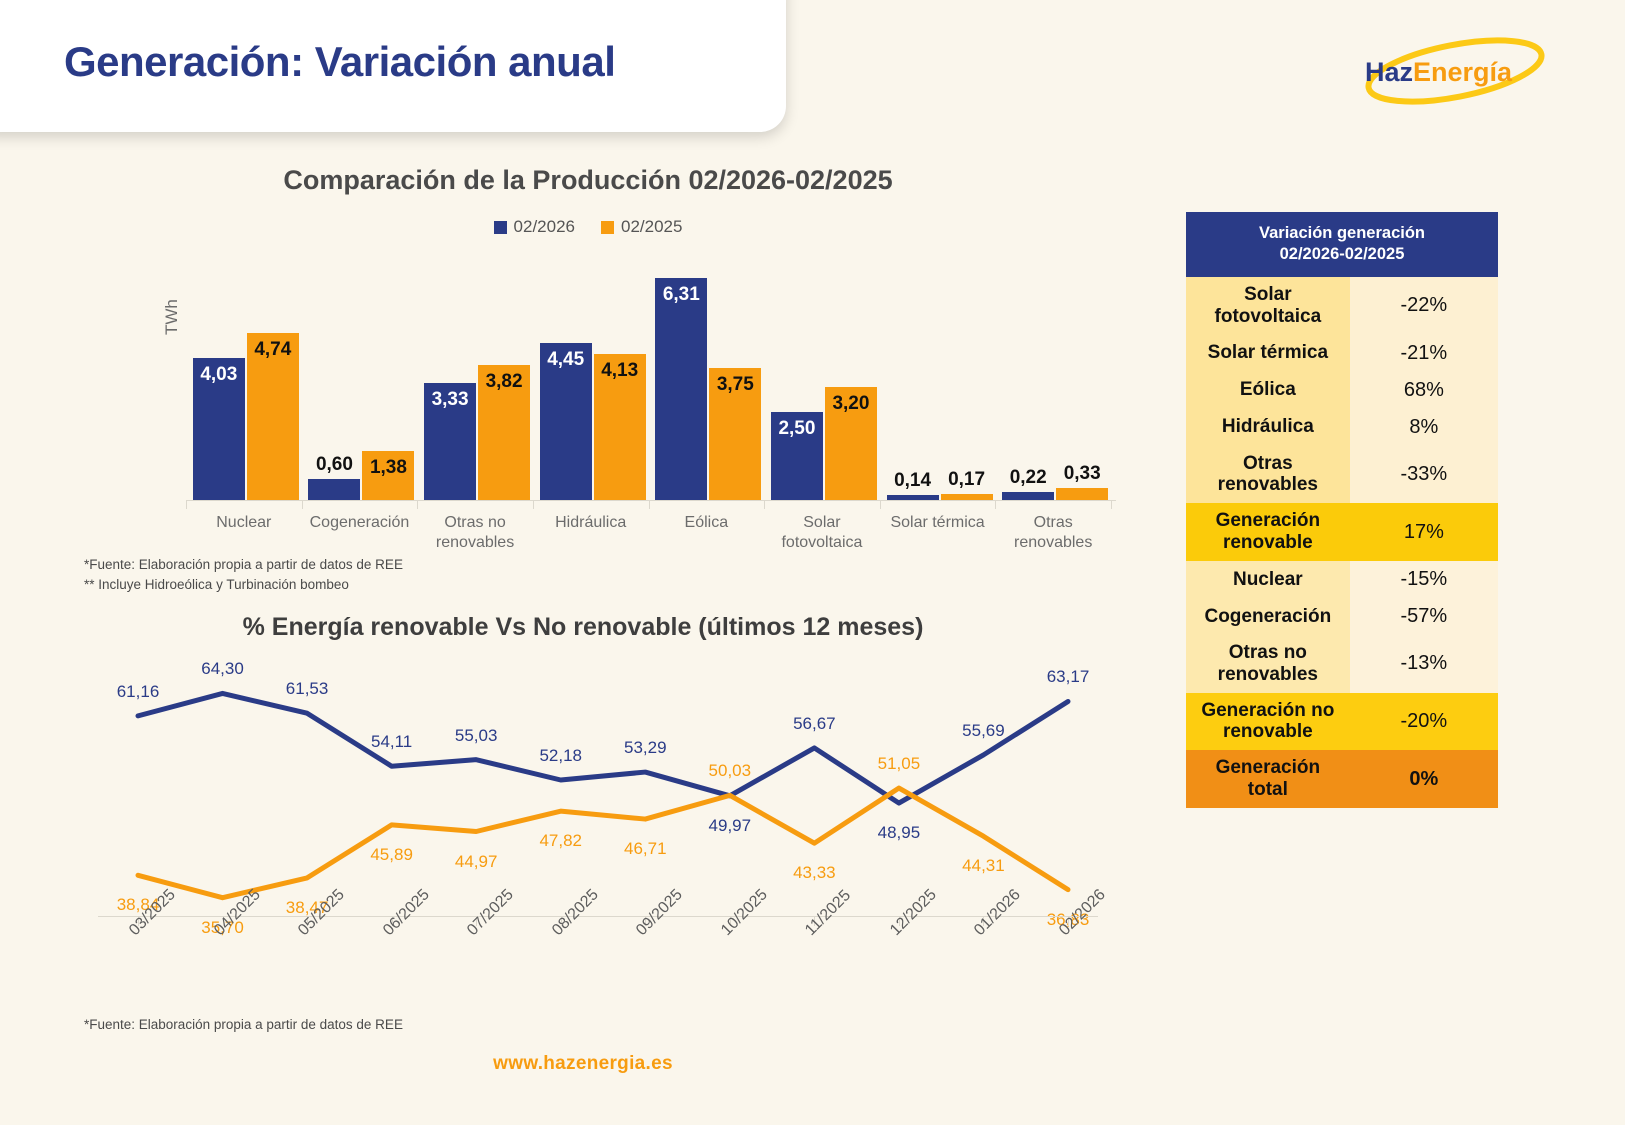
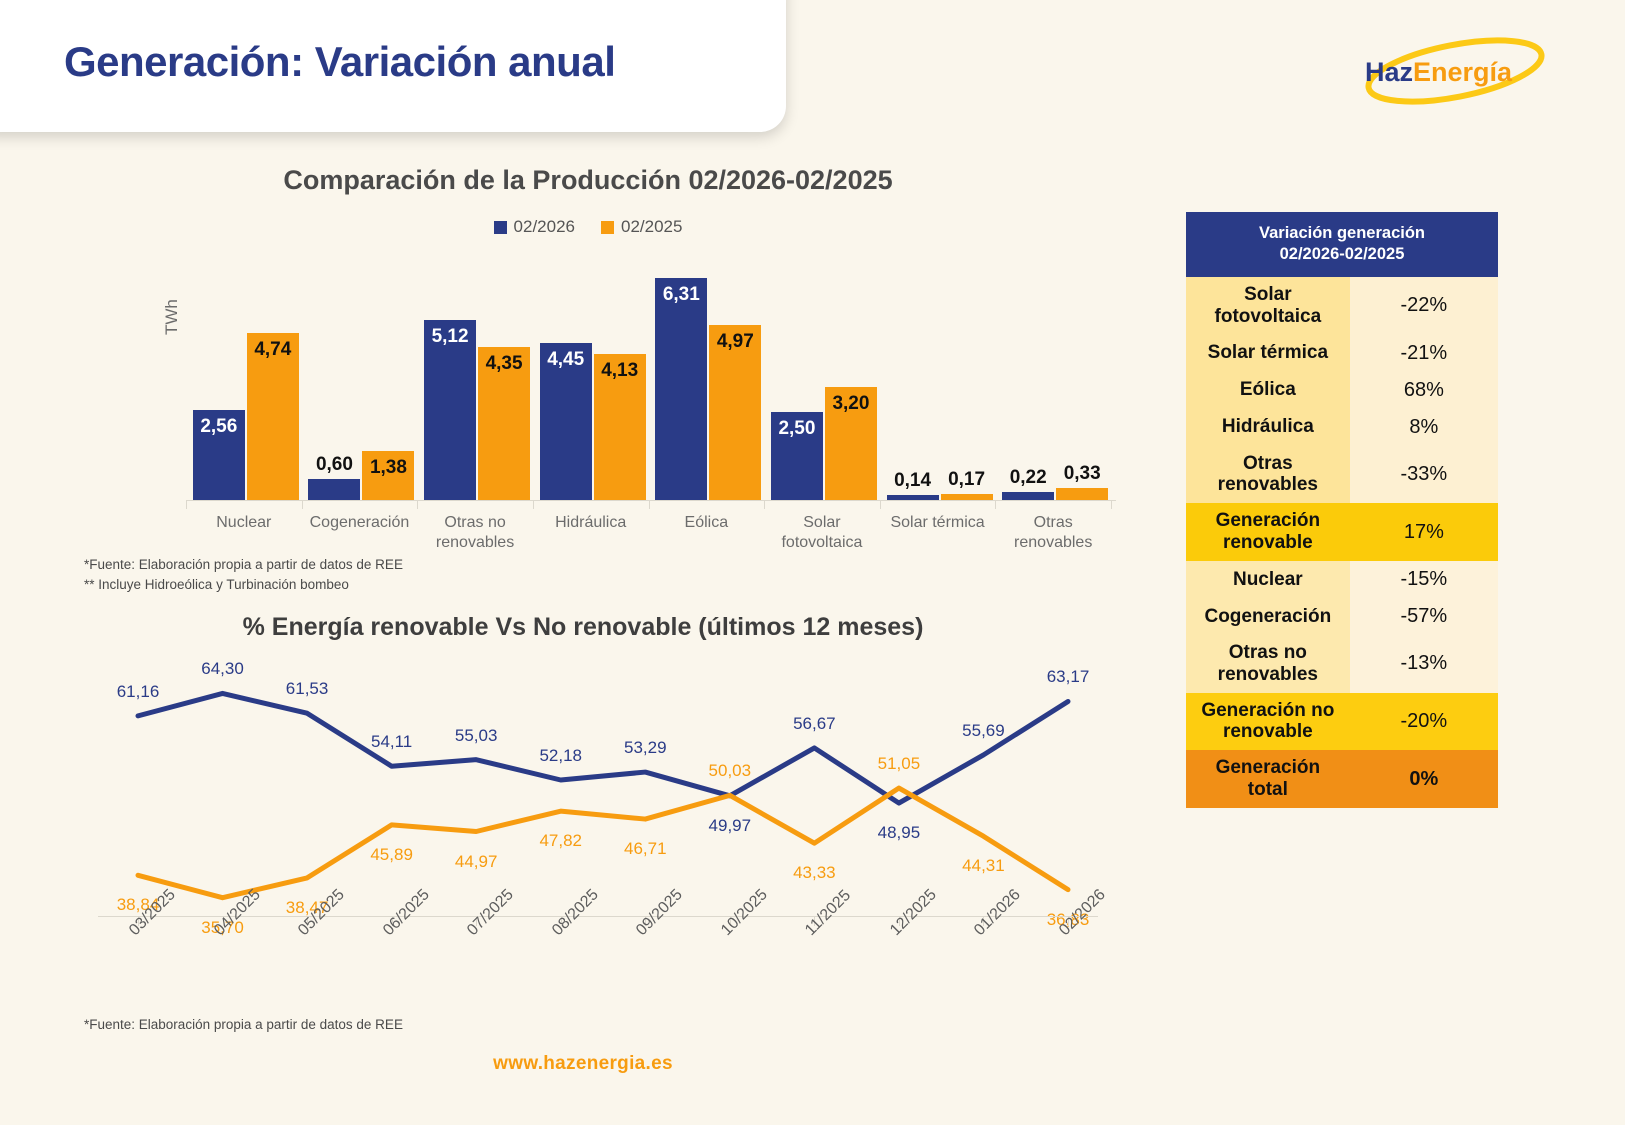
Comparación de la Producción 02/2026-02/2025/02/2026/Nuclear: 4,03 -> 2,56
Comparación de la Producción 02/2026-02/2025/02/2026/Otras no renovables: 3,33 -> 5,12
Comparación de la Producción 02/2026-02/2025/02/2025/Otras no renovables: 3,82 -> 4,35
Comparación de la Producción 02/2026-02/2025/02/2025/Eólica: 3,75 -> 4,97
